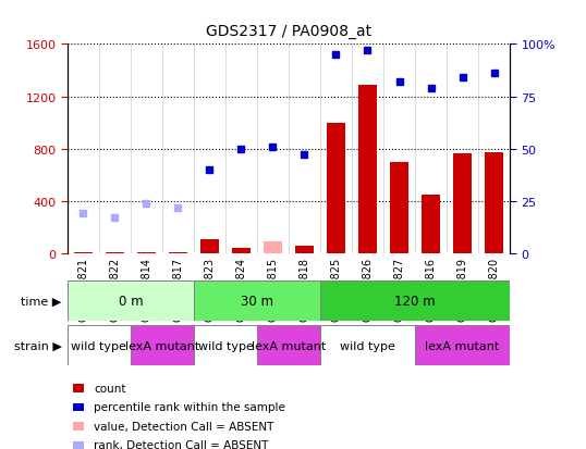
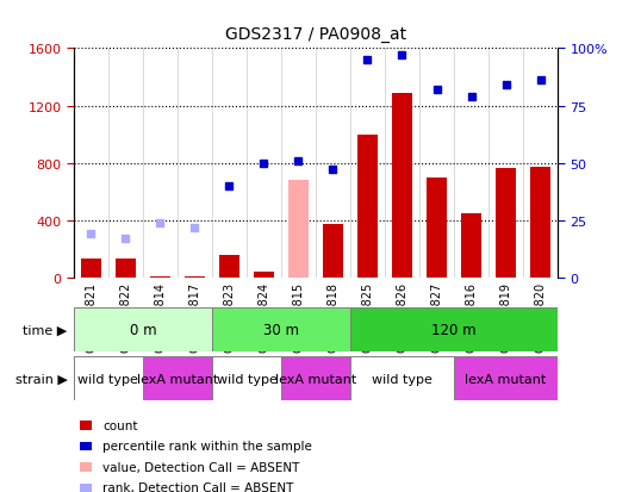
GSM124821: 10 -> 130
GSM124822: 0 -> 130
GSM124823: 110 -> 160
GSM124815: 90 -> 680
GSM124818: 60 -> 370
